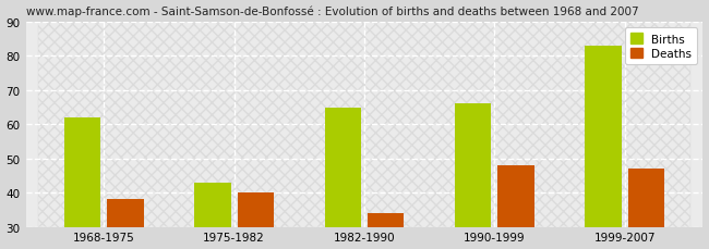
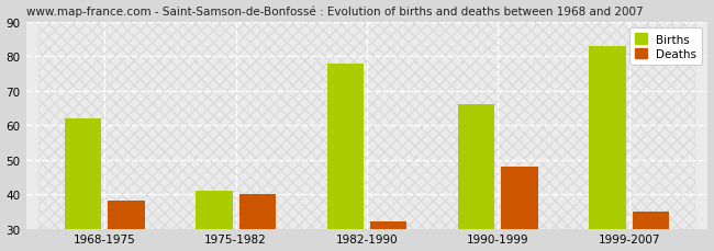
Births/1975-1982: 43 -> 41
Births/1982-1990: 65 -> 78
Deaths/1982-1990: 34 -> 32
Deaths/1999-2007: 47 -> 35
